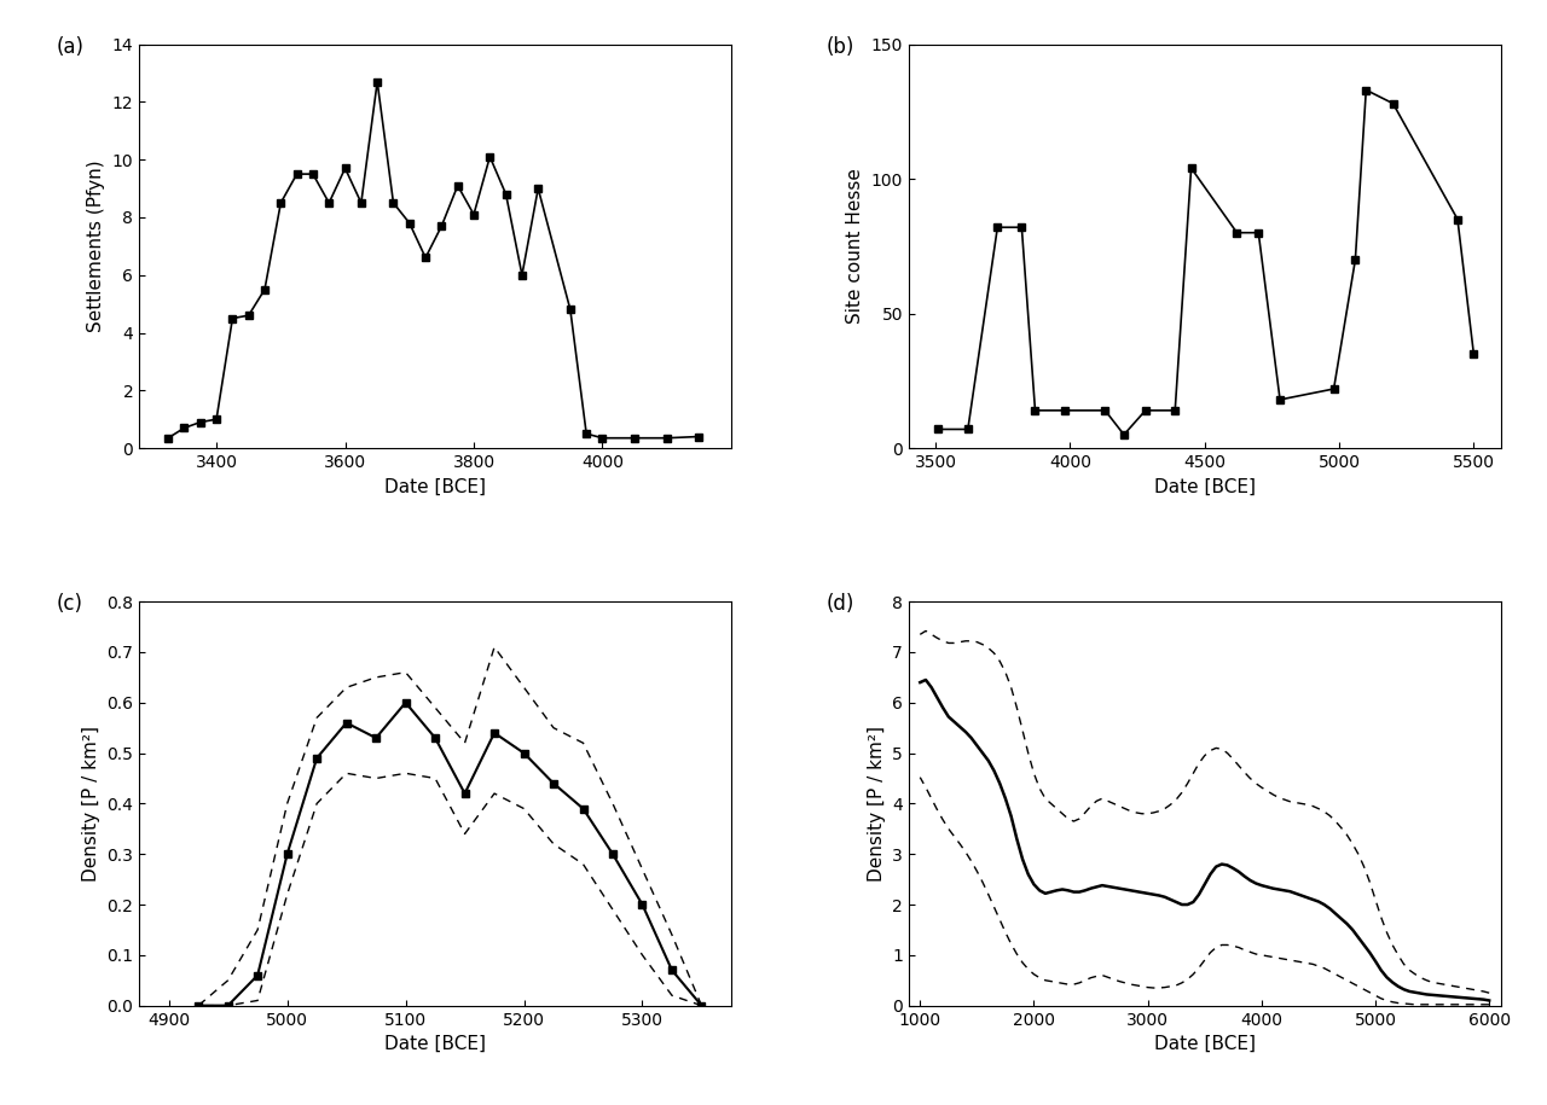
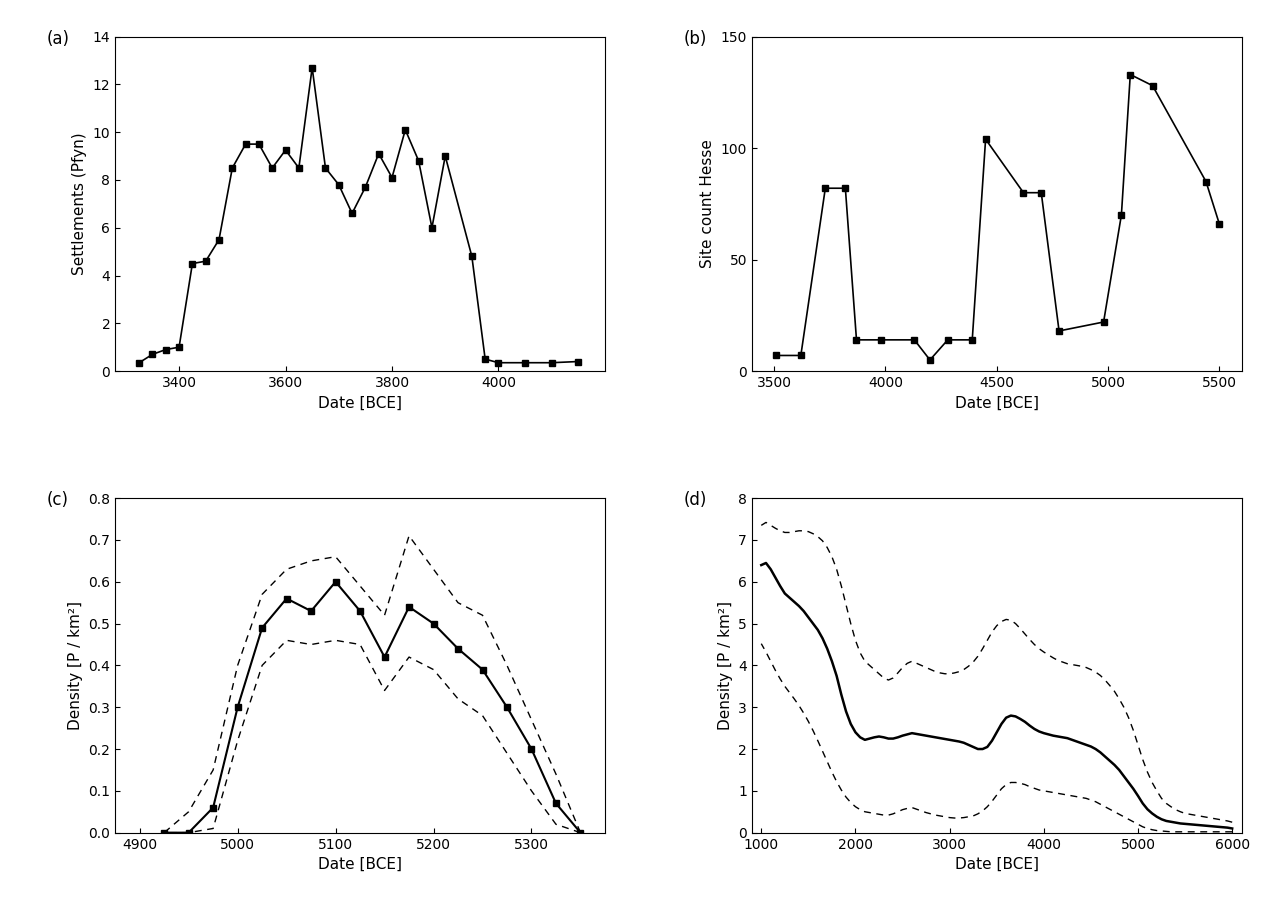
3600: 9.70 -> 9.25
5500: 35 -> 66
